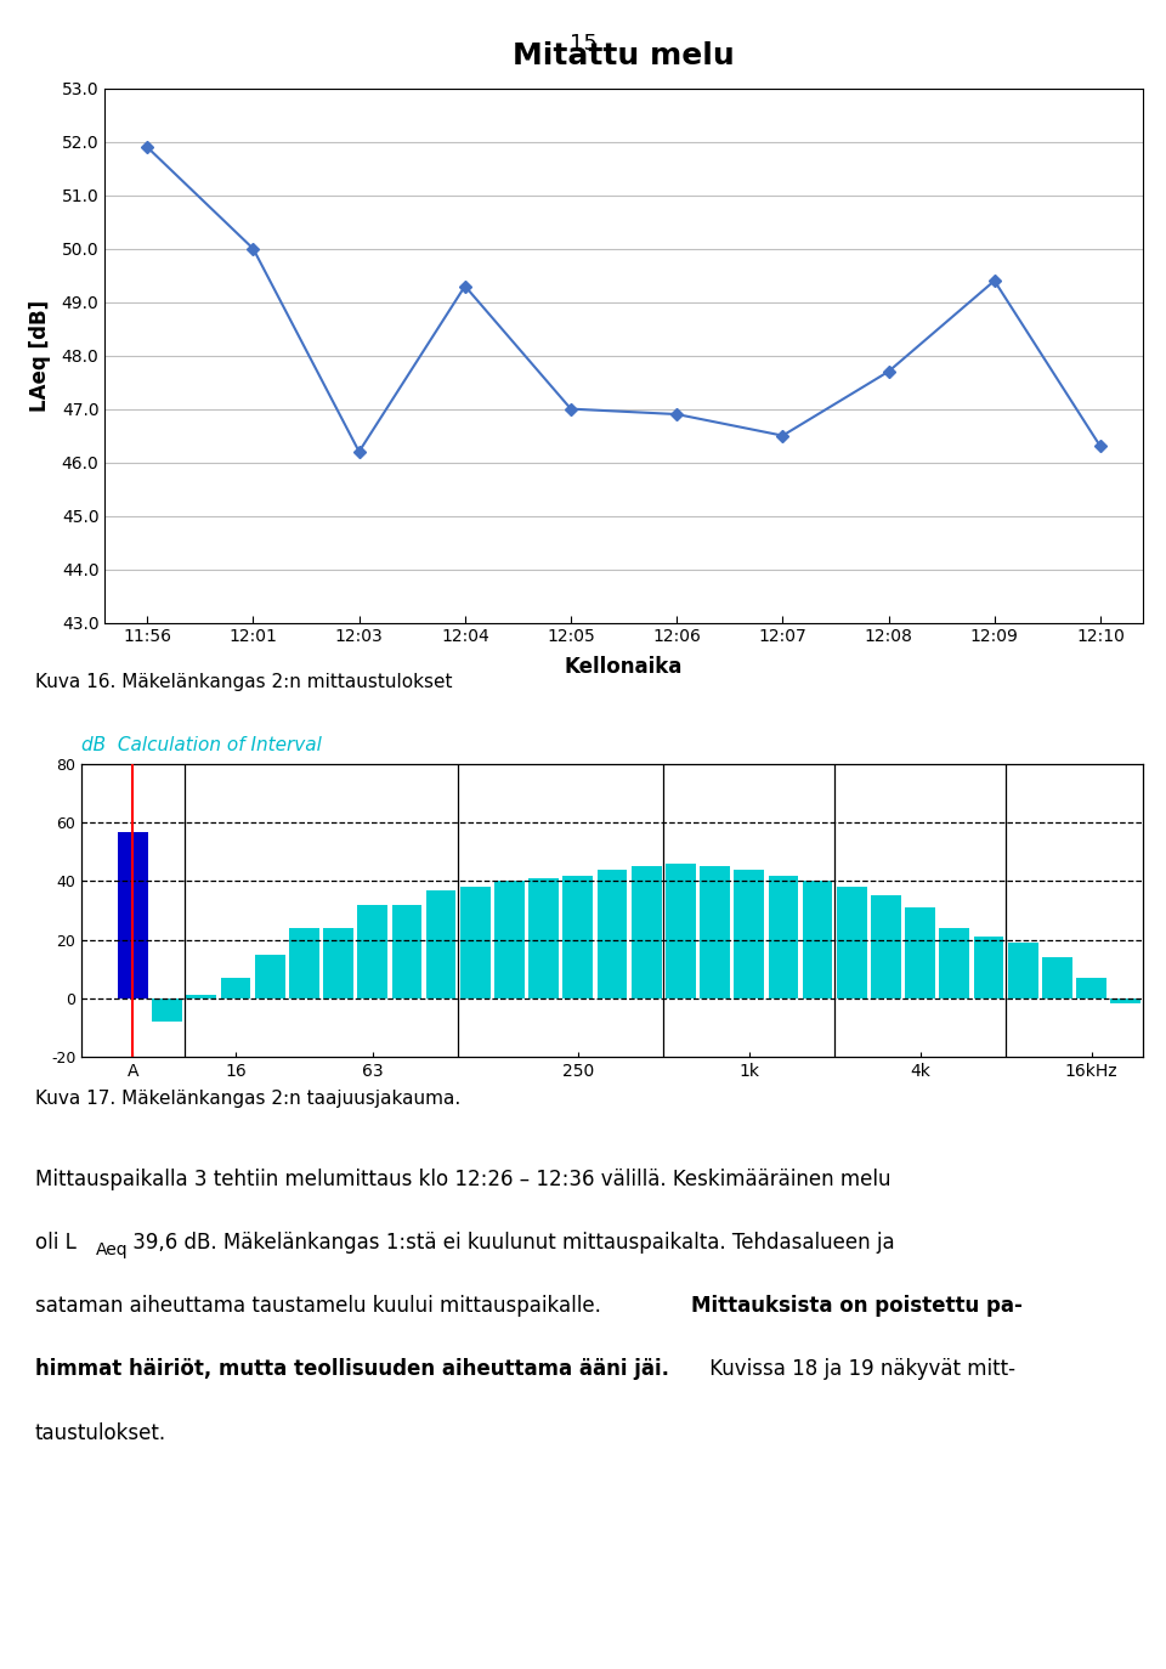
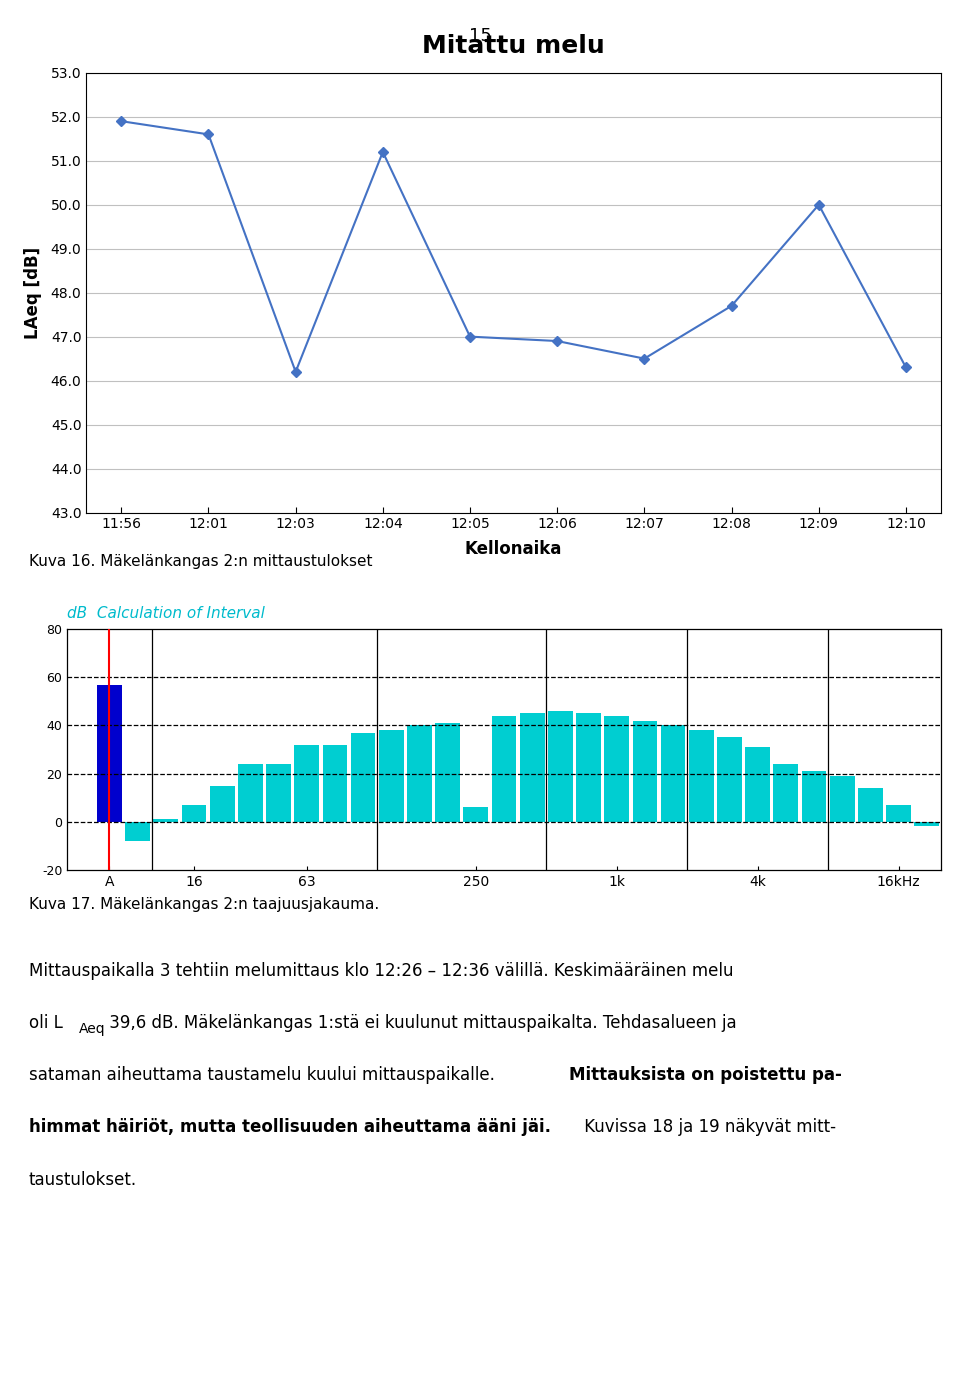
Mitattu melu/12:01: 50.0 -> 51.6
Mitattu melu/12:04: 49.3 -> 51.2
Mitattu melu/12:09: 49.4 -> 50.0
250: 42 -> 6
